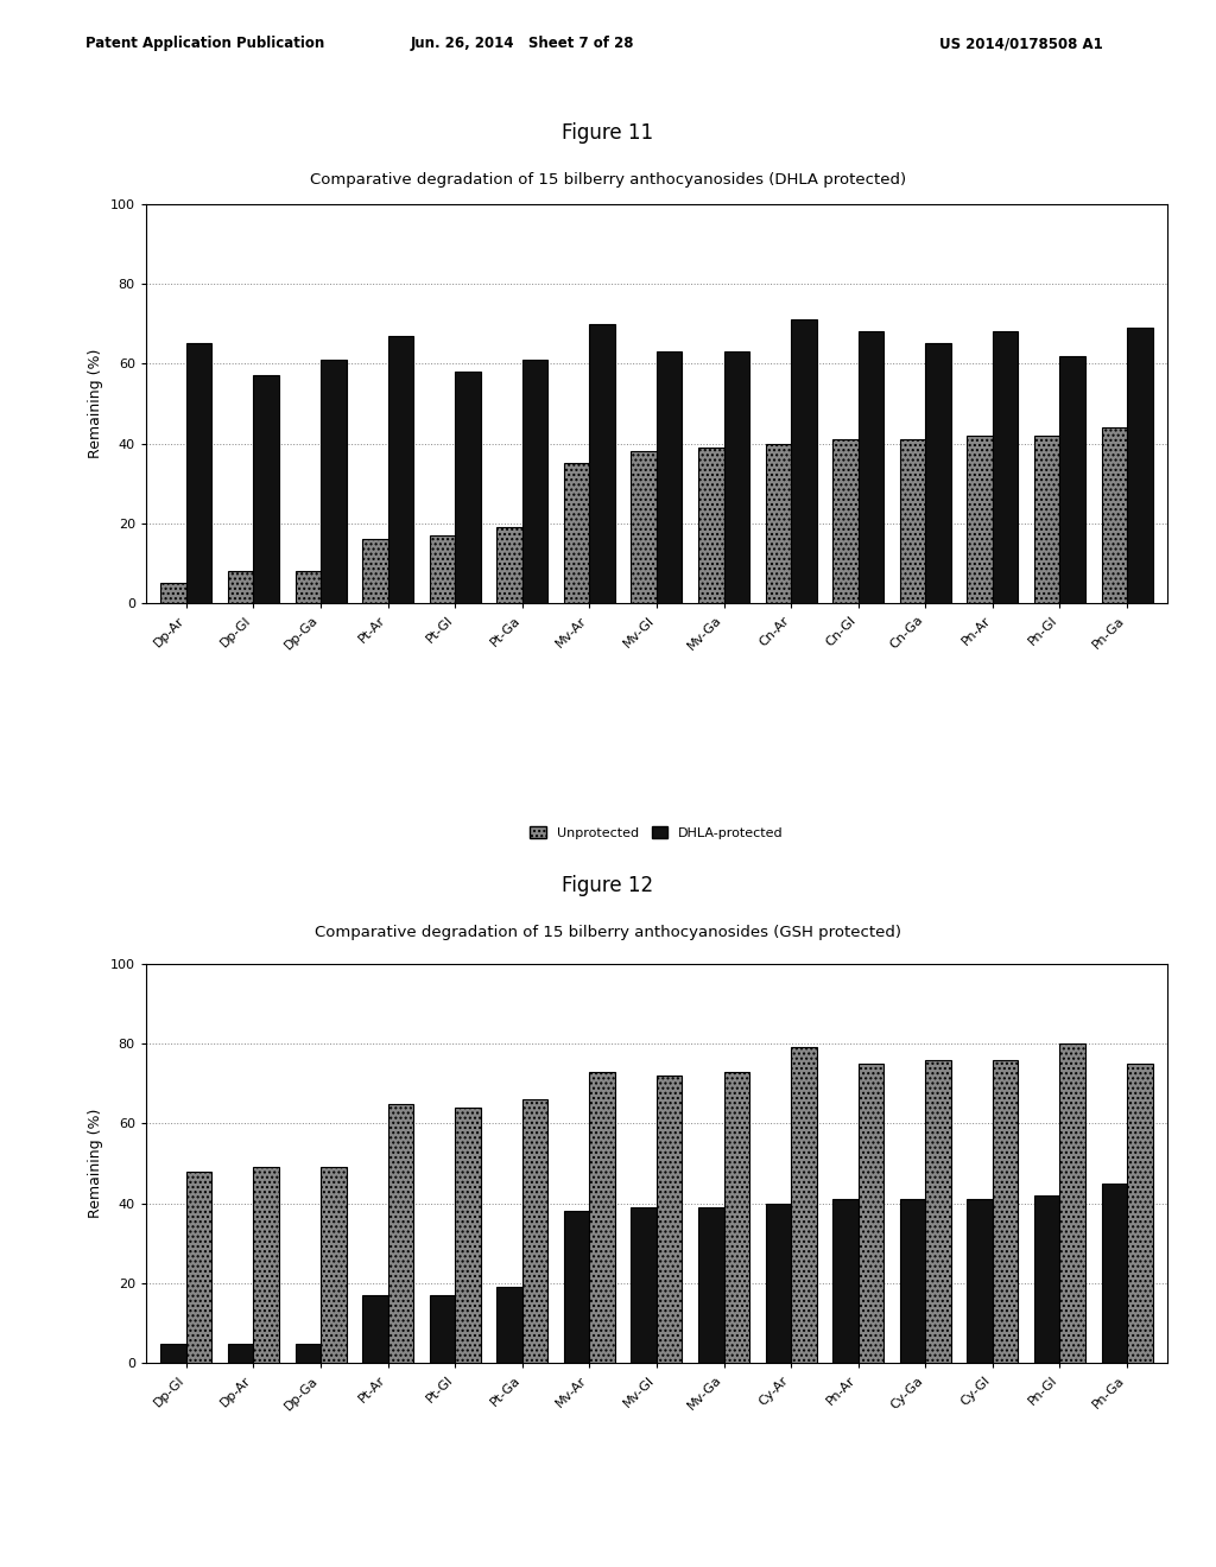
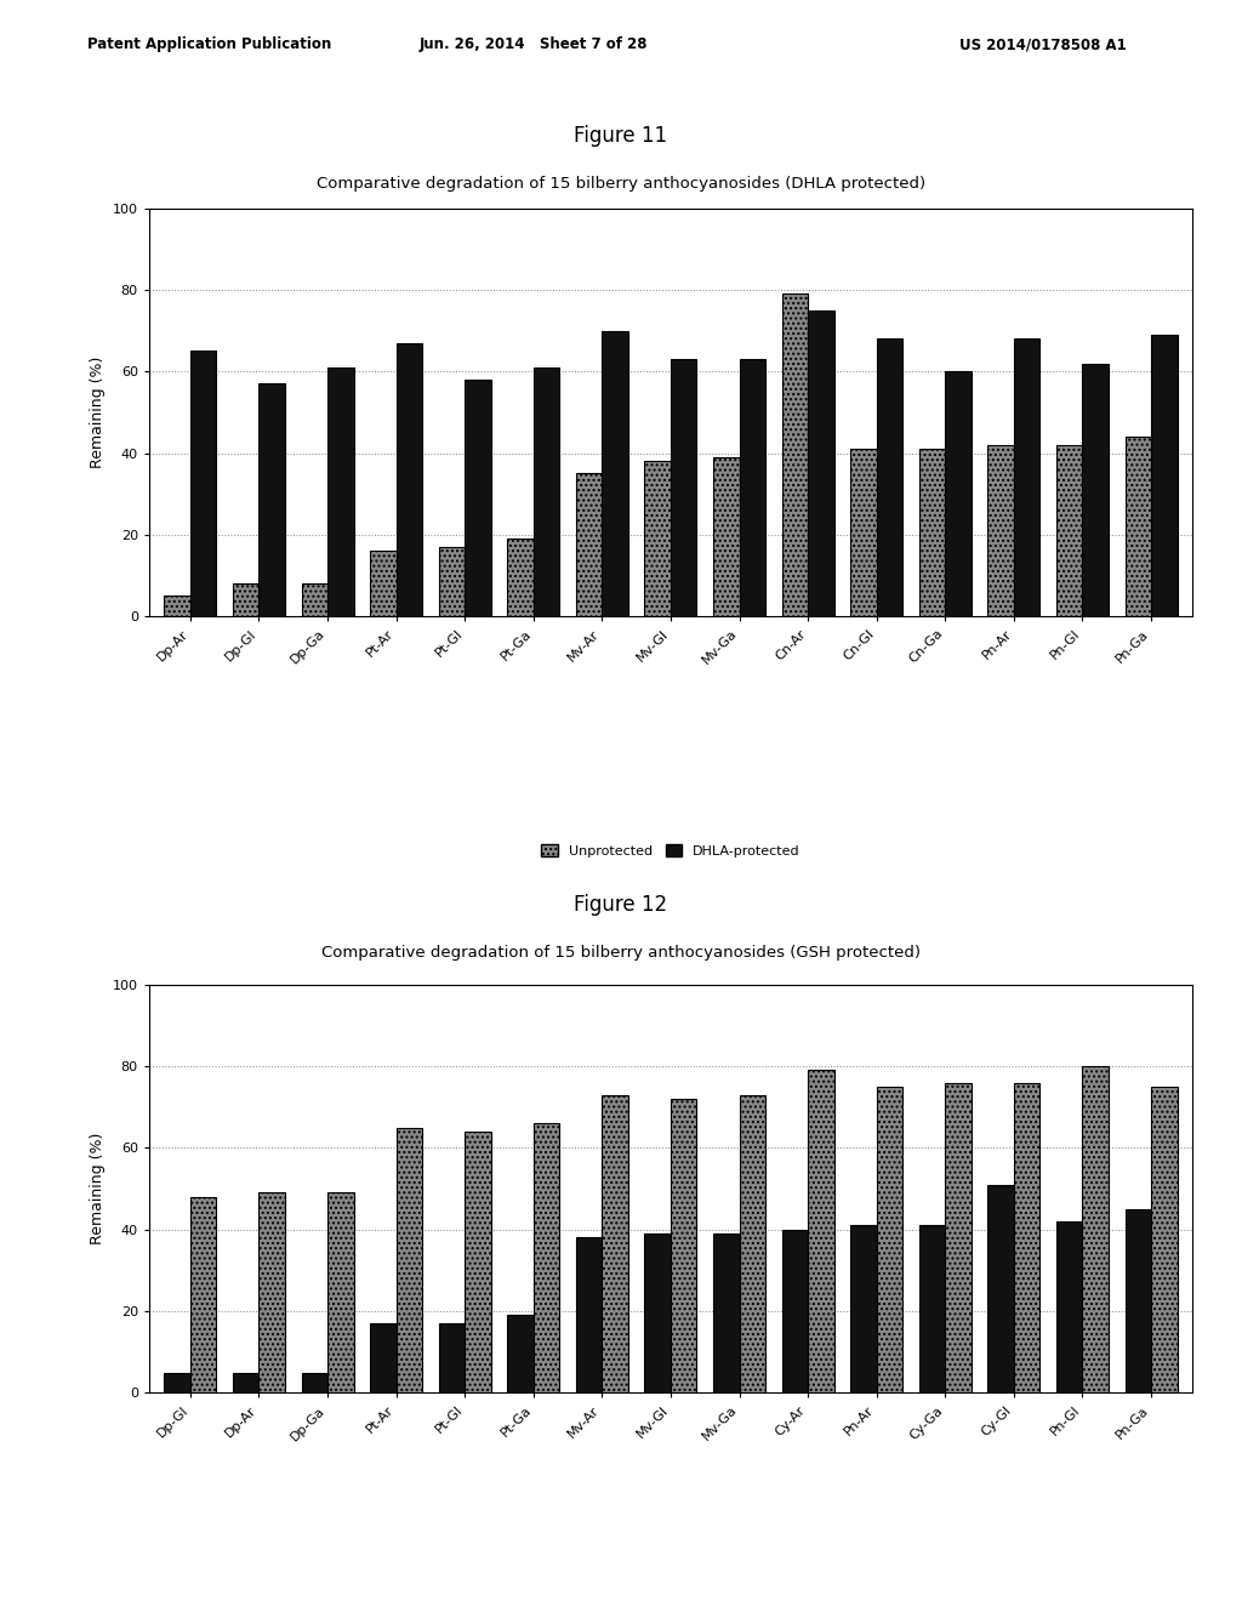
Unprotected/Cn-Ar: 40 -> 79
DHLA-protected/Cn-Ar: 71 -> 75
DHLA-protected/Cn-Ga: 65 -> 60
Unprotected/Cy-Gl: 41 -> 51
